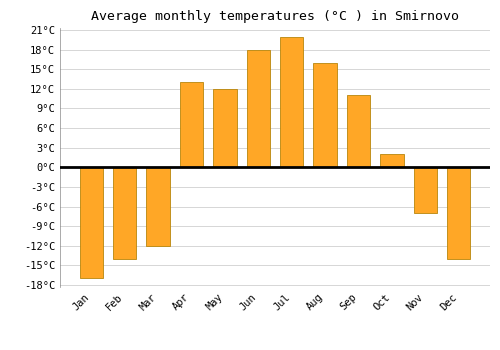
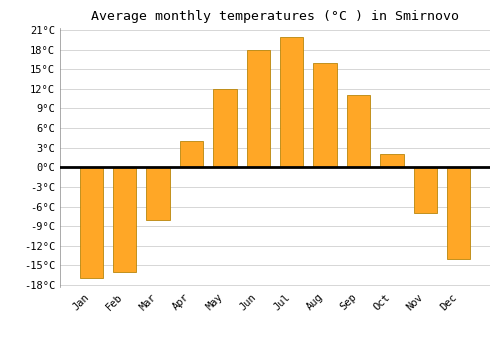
Feb: -14°C -> -16°C
Mar: -12°C -> -8°C
Apr: 13°C -> 4°C
